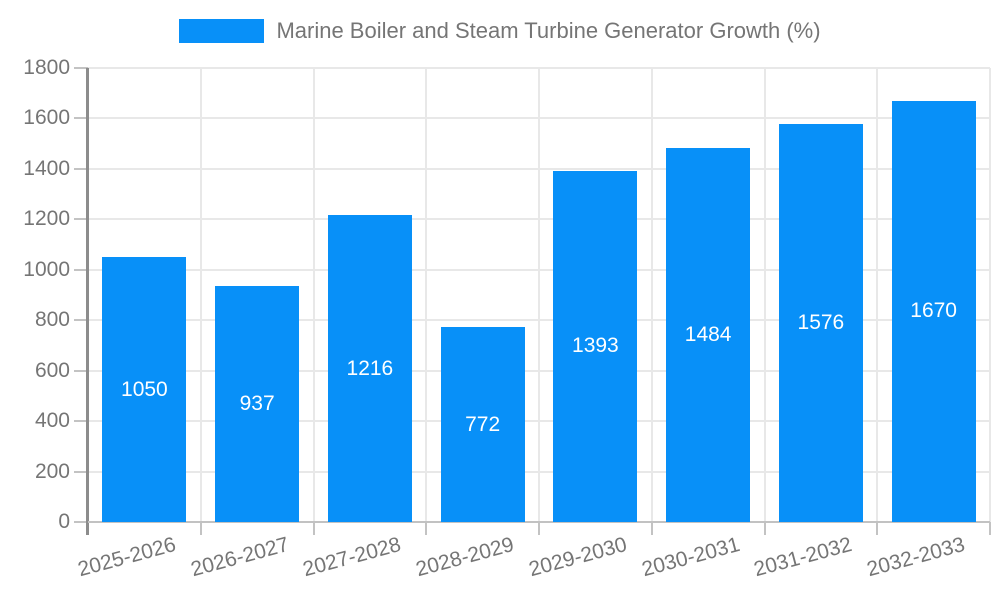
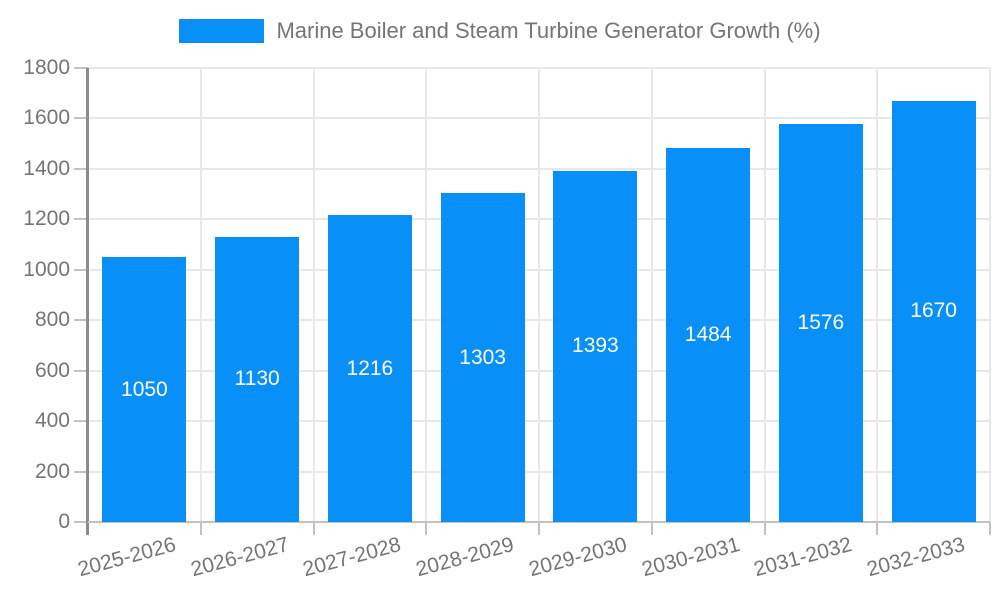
2026-2027: 937 -> 1130
2028-2029: 772 -> 1303
